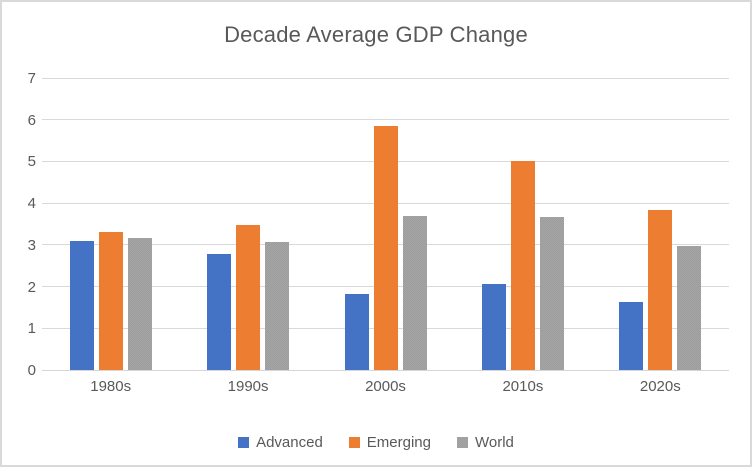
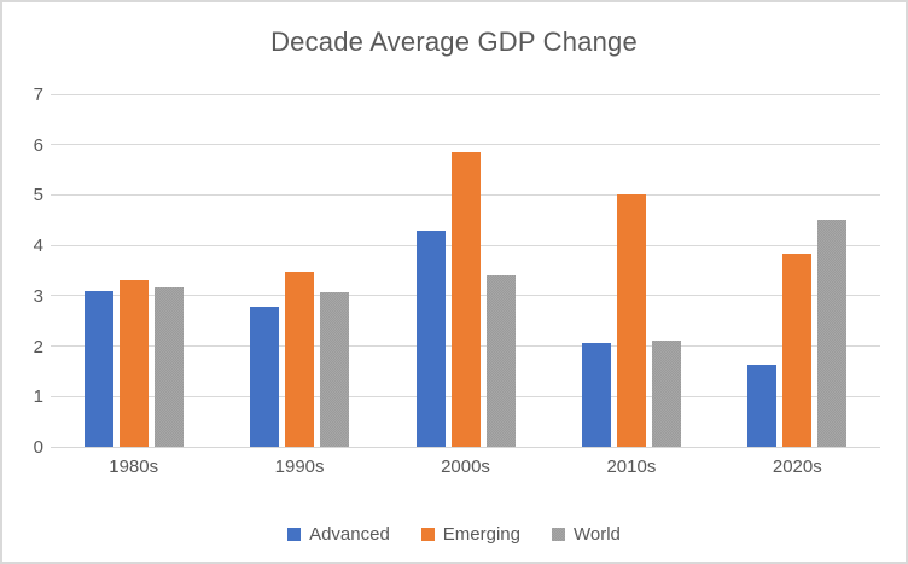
Advanced/2000s: 1.8 -> 4.3
World/2000s: 3.7 -> 3.4
World/2010s: 3.7 -> 2.1
World/2020s: 3.0 -> 4.5
